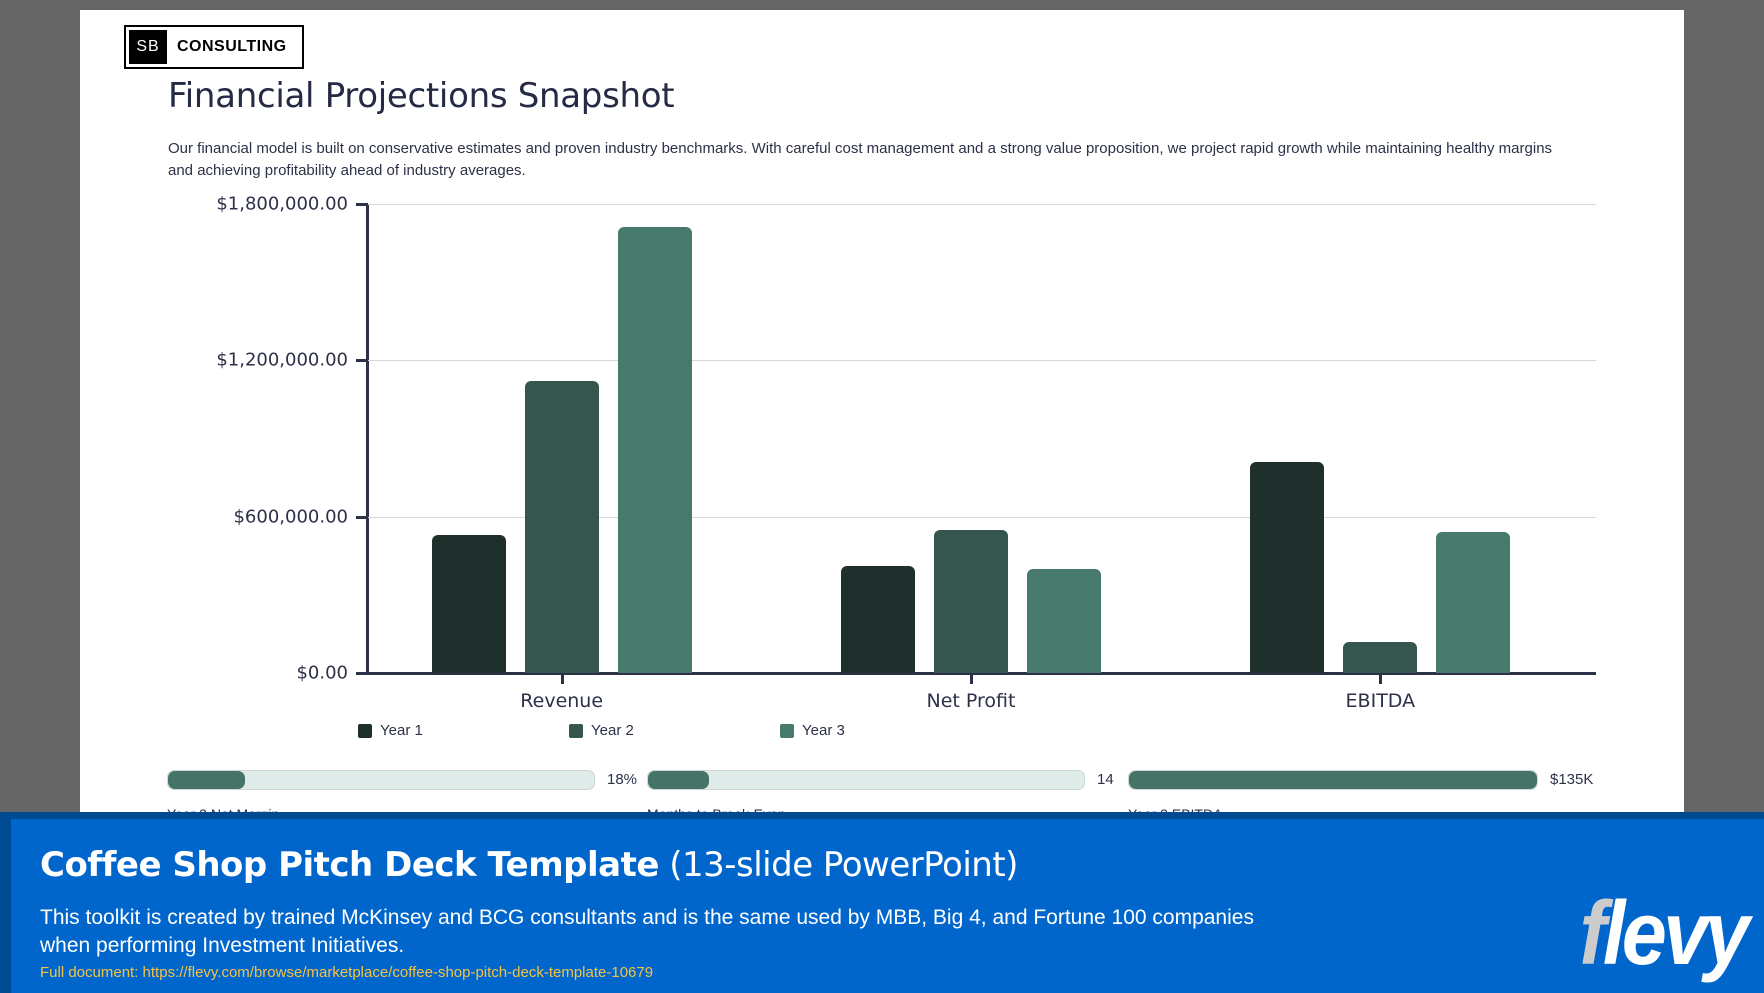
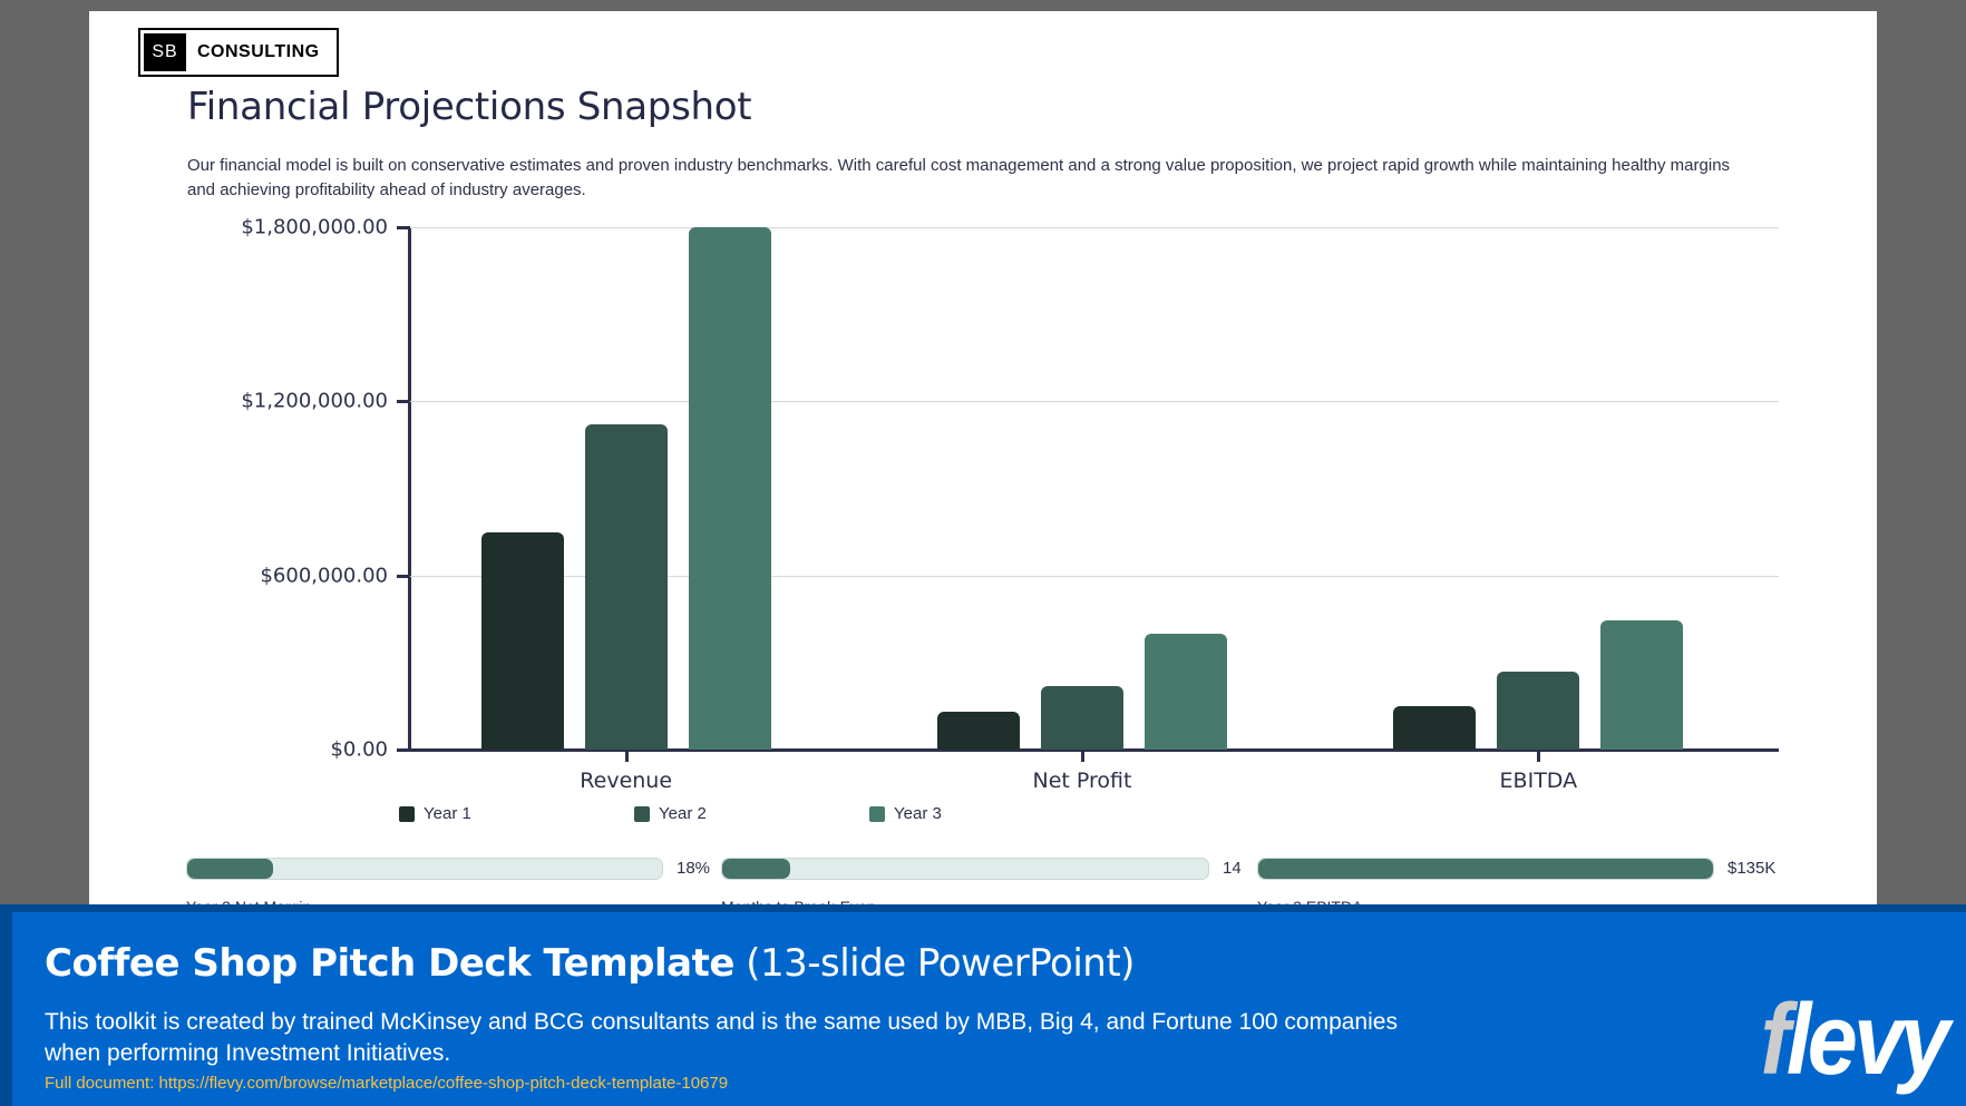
Year 1/Revenue: $530000 -> $750000
Year 3/Revenue: $1710000 -> $1800000
Year 1/Net Profit: $410000 -> $130000
Year 2/Net Profit: $550000 -> $220000
Year 1/EBITDA: $810000 -> $150000
Year 2/EBITDA: $120000 -> $270000
Year 3/EBITDA: $540000 -> $440000
